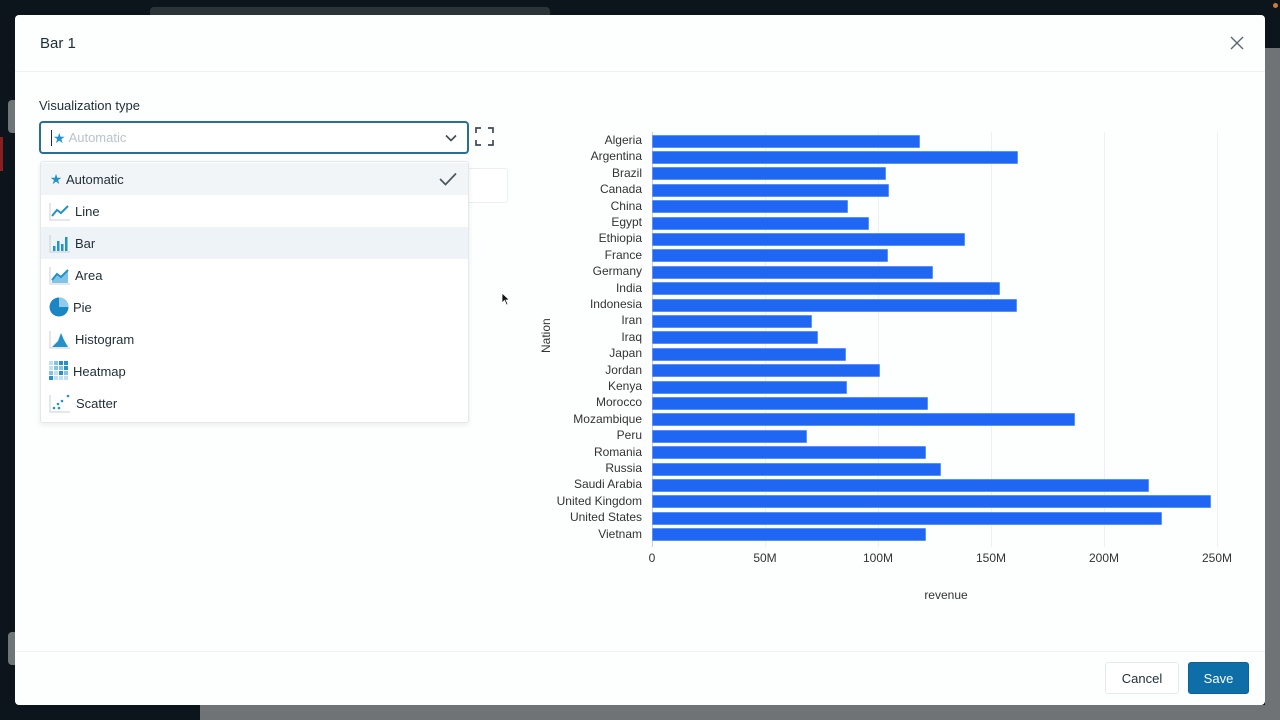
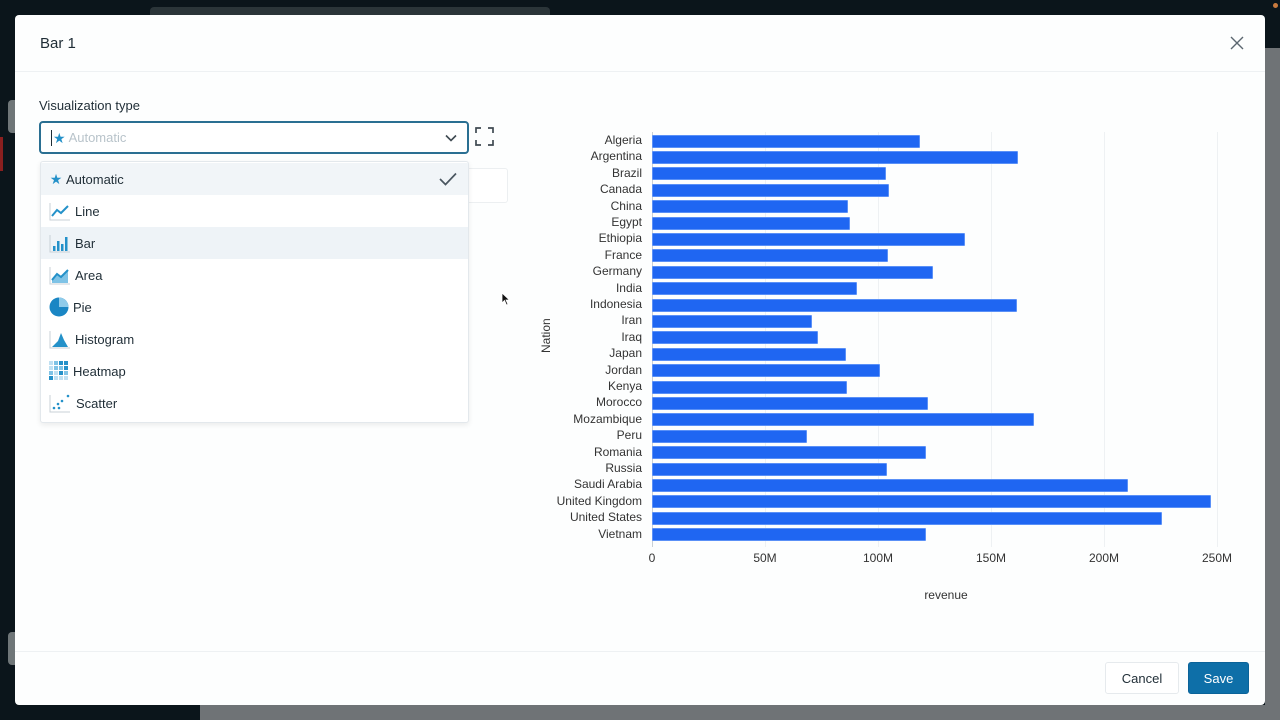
Egypt: 96M -> 88M
India: 154M -> 91M
Mozambique: 187M -> 169M
Russia: 128M -> 104M
Saudi Arabia: 220M -> 210M
